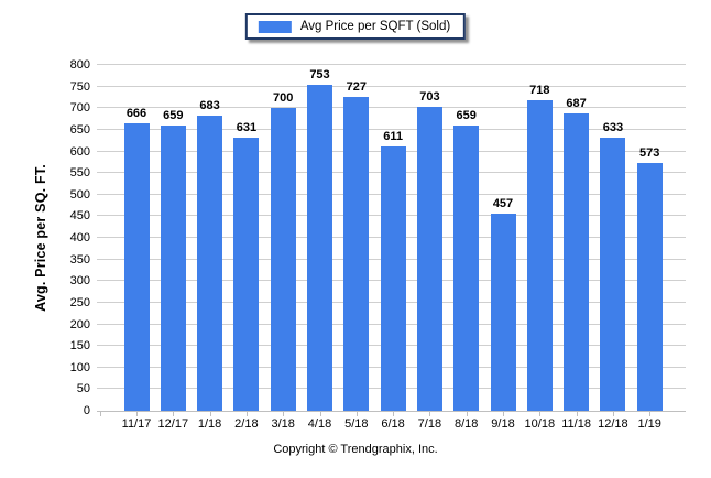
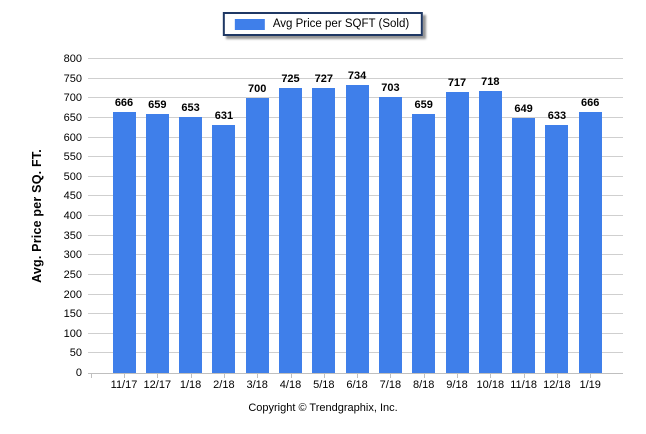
1/18: 683 -> 653
4/18: 753 -> 725
6/18: 611 -> 734
9/18: 457 -> 717
11/18: 687 -> 649
1/19: 573 -> 666
